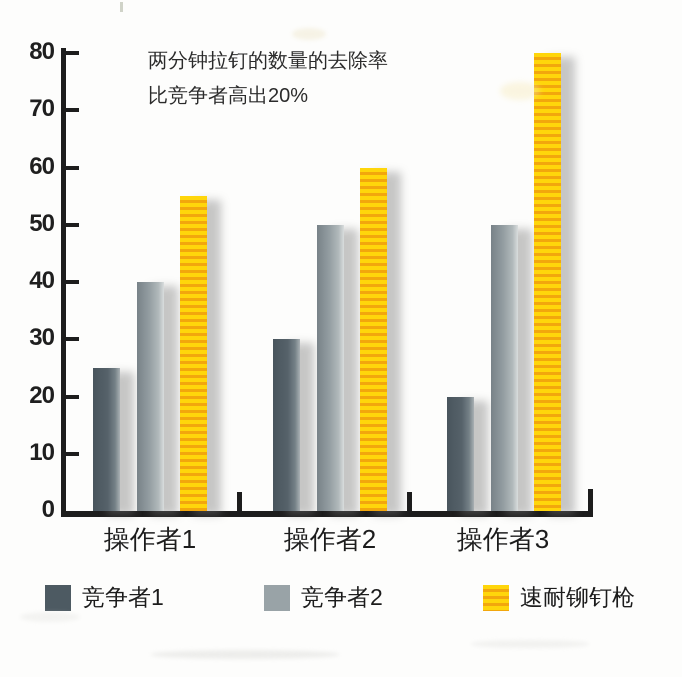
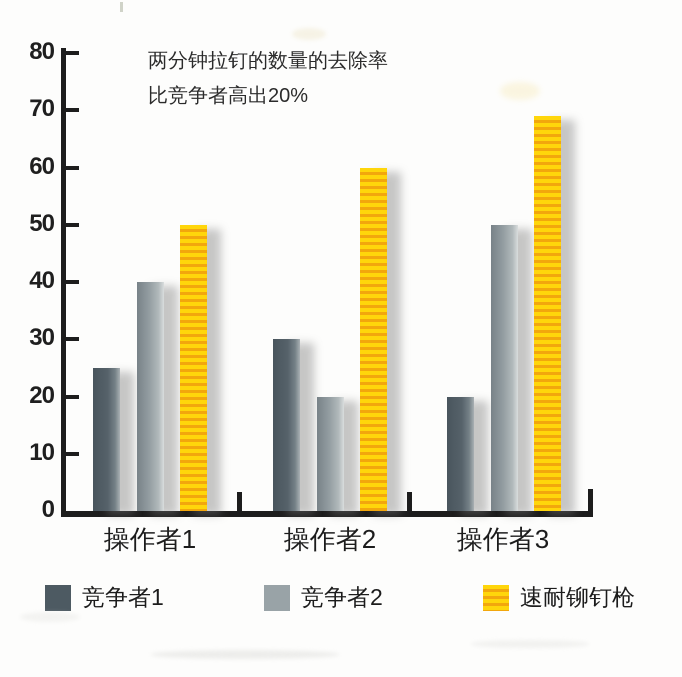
速耐铆钉枪/操作者1: 55 -> 50
竞争者2/操作者2: 50 -> 20
速耐铆钉枪/操作者3: 80 -> 69
